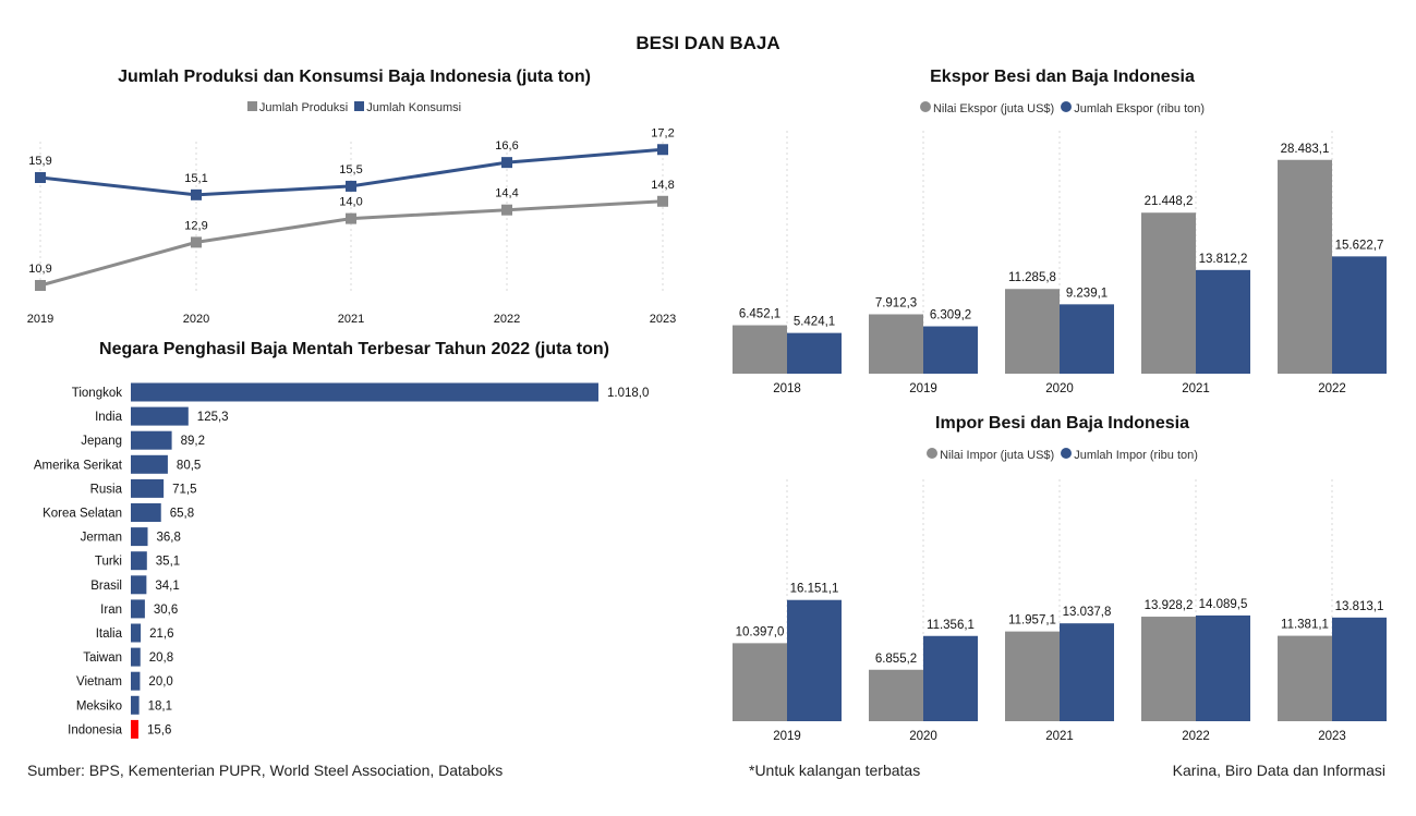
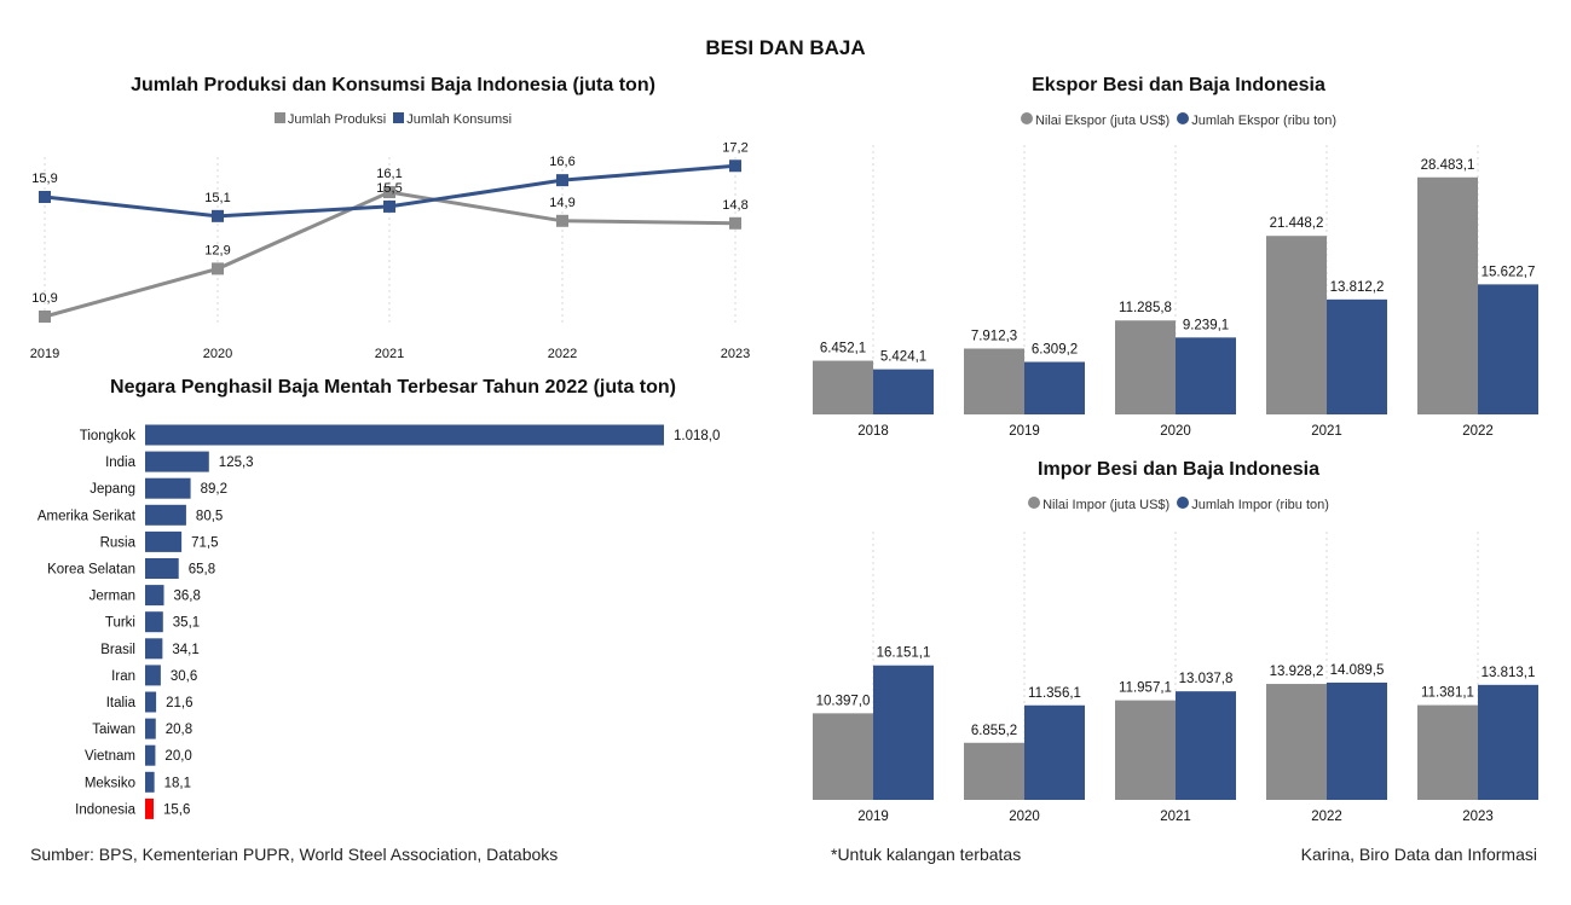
Jumlah Produksi dan Konsumsi Baja Indonesia (juta ton)/Jumlah Produksi/2021: 14,0 -> 16,1
Jumlah Produksi dan Konsumsi Baja Indonesia (juta ton)/Jumlah Produksi/2022: 14,4 -> 14,9
